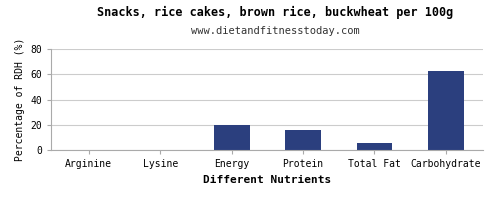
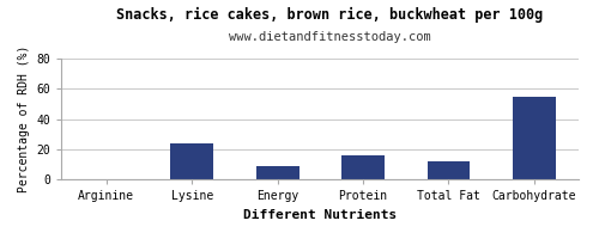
Lysine: 0 -> 24
Energy: 20 -> 9
Total Fat: 6 -> 12
Carbohydrate: 63 -> 55
